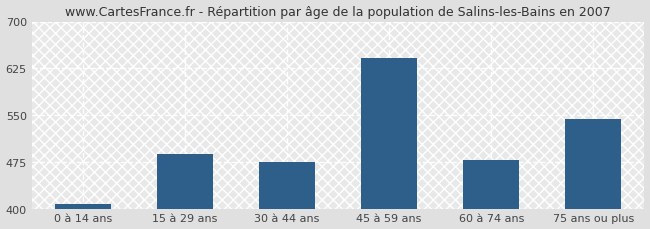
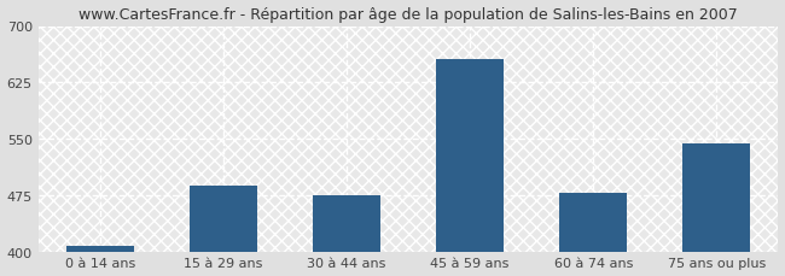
45 à 59 ans: 641 -> 656
